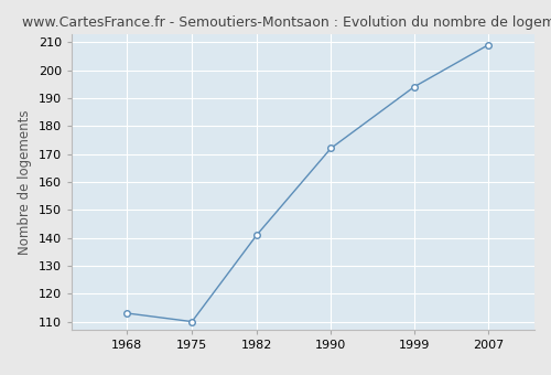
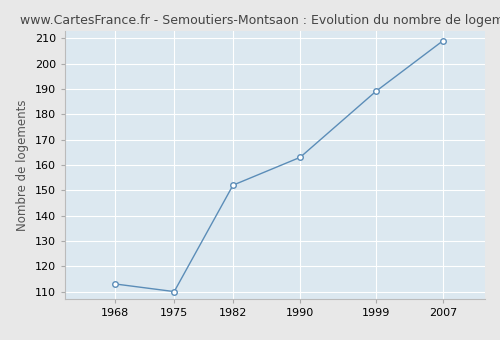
1982: 141 -> 152
1990: 172 -> 163
1999: 194 -> 189
